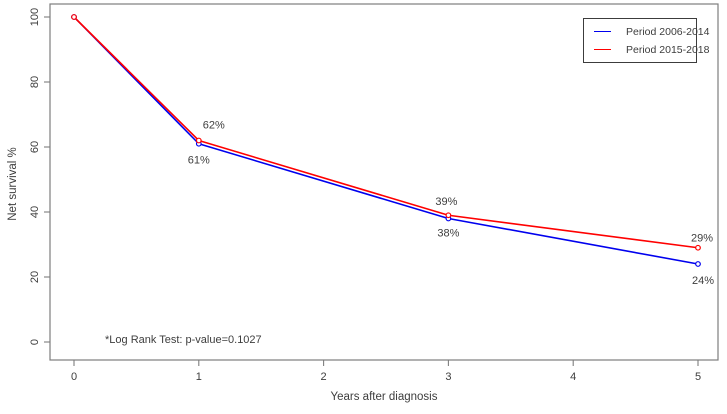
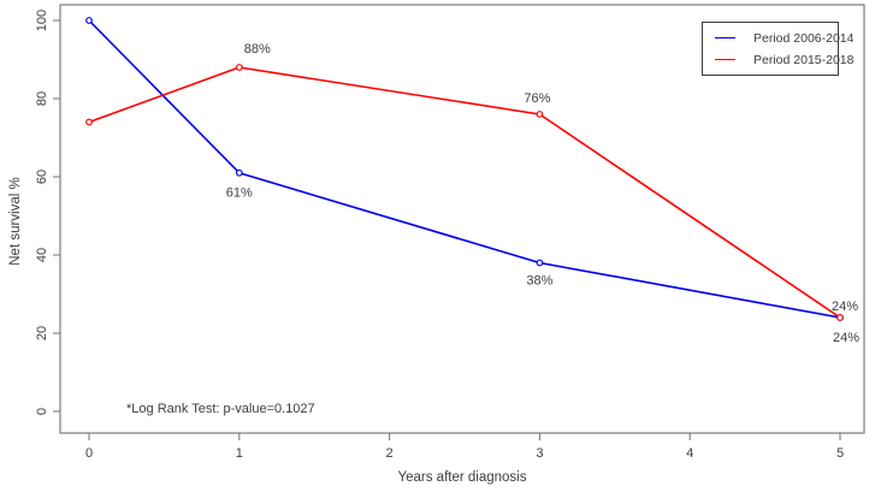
Period 2015-2018/0: 100 -> 74
Period 2015-2018/1: 62% -> 88%
Period 2015-2018/3: 39% -> 76%
Period 2015-2018/5: 29% -> 24%
